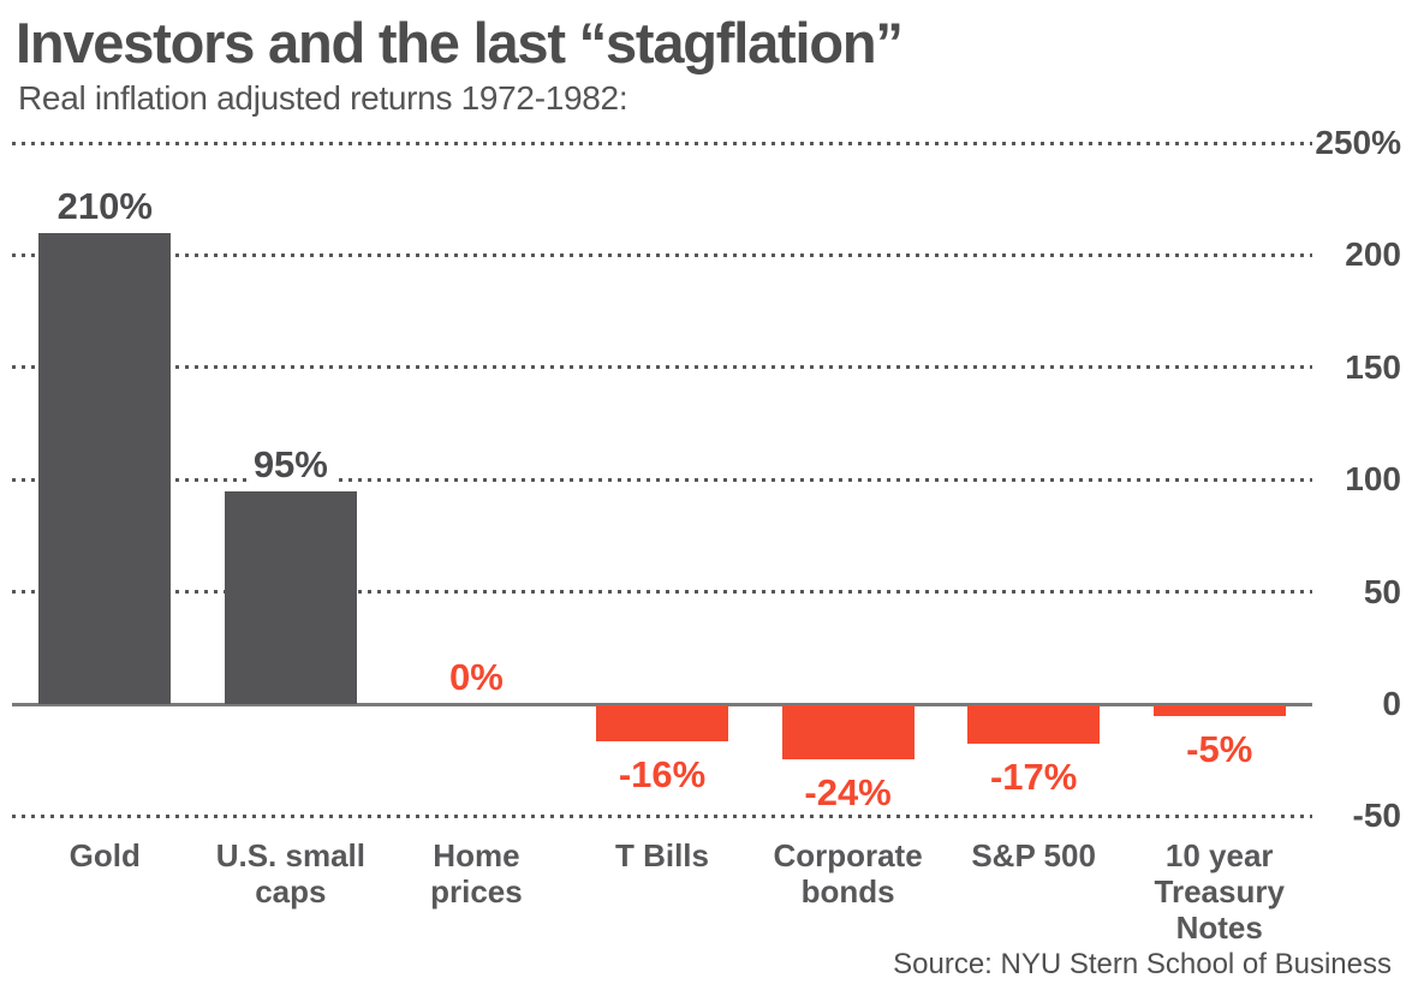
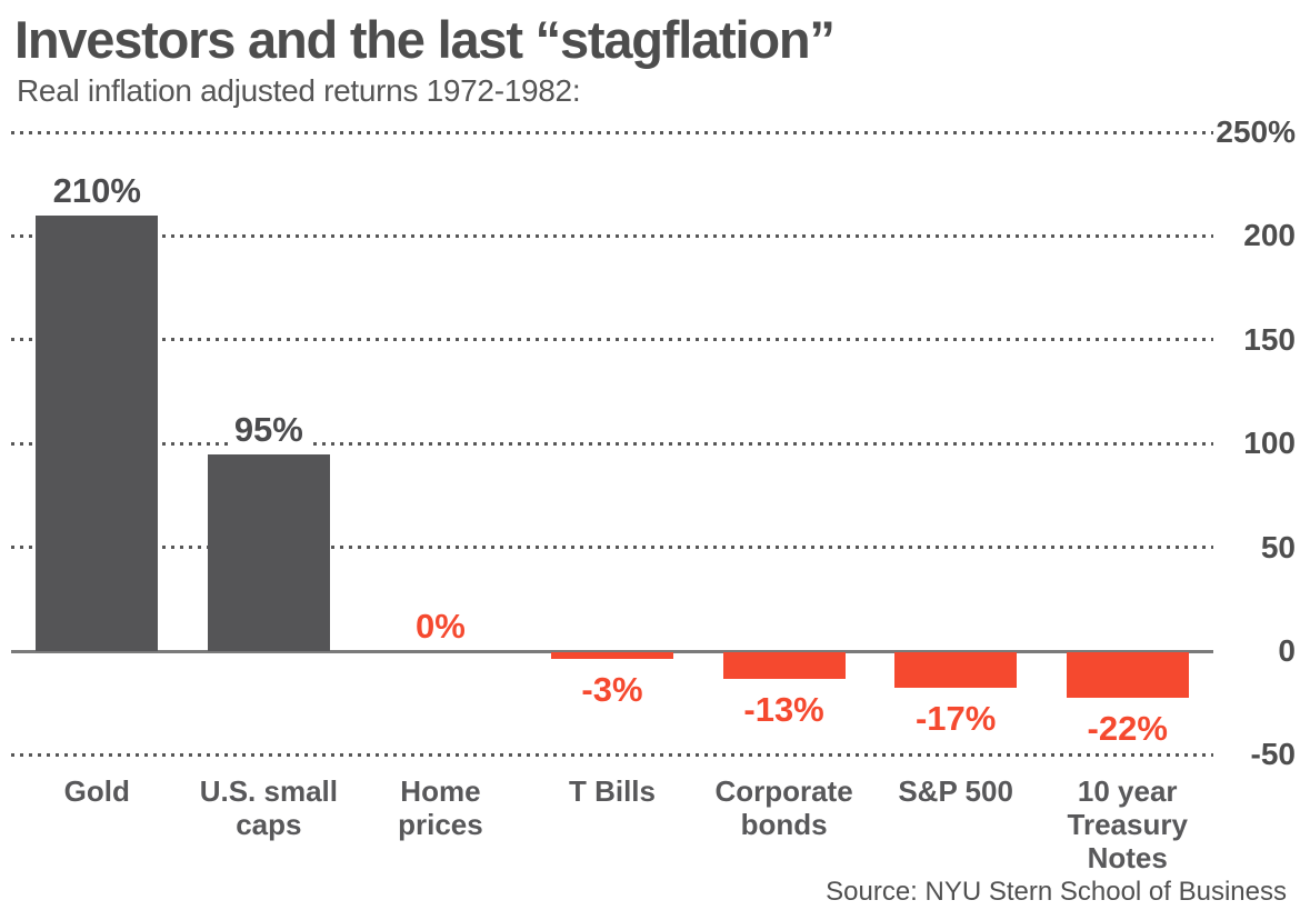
T Bills: -16% -> -3%
Corporate bonds: -24% -> -13%
10 year Treasury Notes: -5% -> -22%
